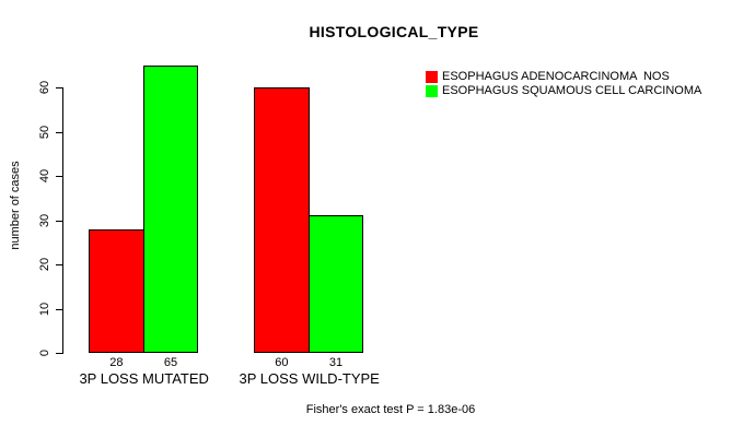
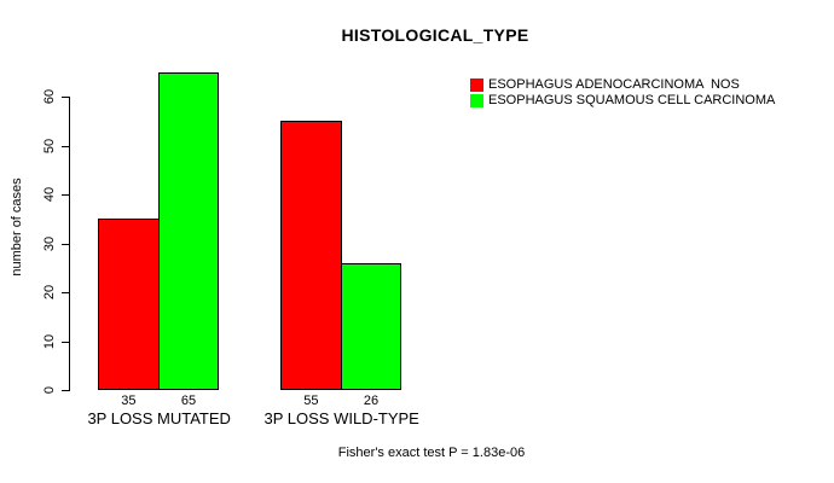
ESOPHAGUS ADENOCARCINOMA NOS/3P LOSS MUTATED: 28 -> 35
ESOPHAGUS ADENOCARCINOMA NOS/3P LOSS WILD-TYPE: 60 -> 55
ESOPHAGUS SQUAMOUS CELL CARCINOMA/3P LOSS WILD-TYPE: 31 -> 26
